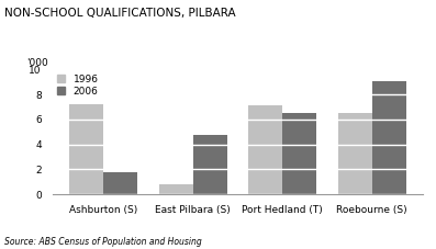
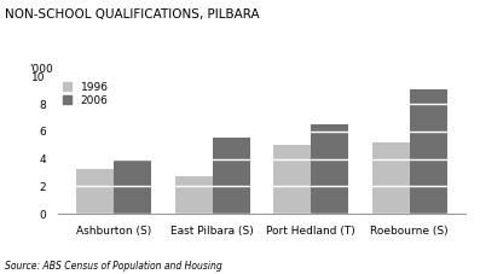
1996/Ashburton (S): 7.2 -> 3.3
2006/Ashburton (S): 1.8 -> 3.9
1996/East Pilbara (S): 0.8 -> 2.7
2006/East Pilbara (S): 4.8 -> 5.6
1996/Port Hedland (T): 7.1 -> 5.0
1996/Roebourne (S): 6.5 -> 5.2
